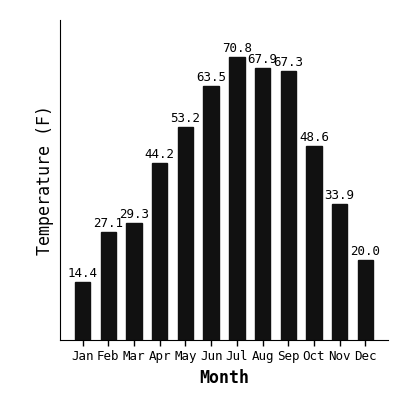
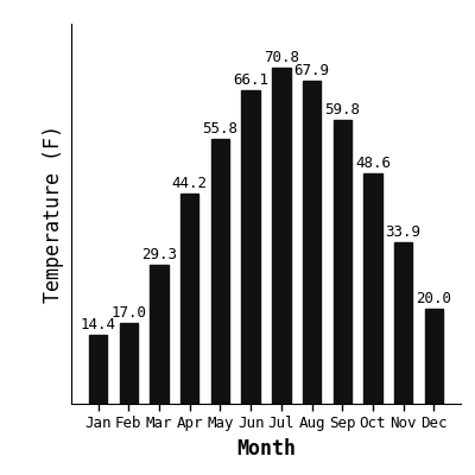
Feb: 27.1 -> 17.0
May: 53.2 -> 55.8
Jun: 63.5 -> 66.1
Sep: 67.3 -> 59.8
